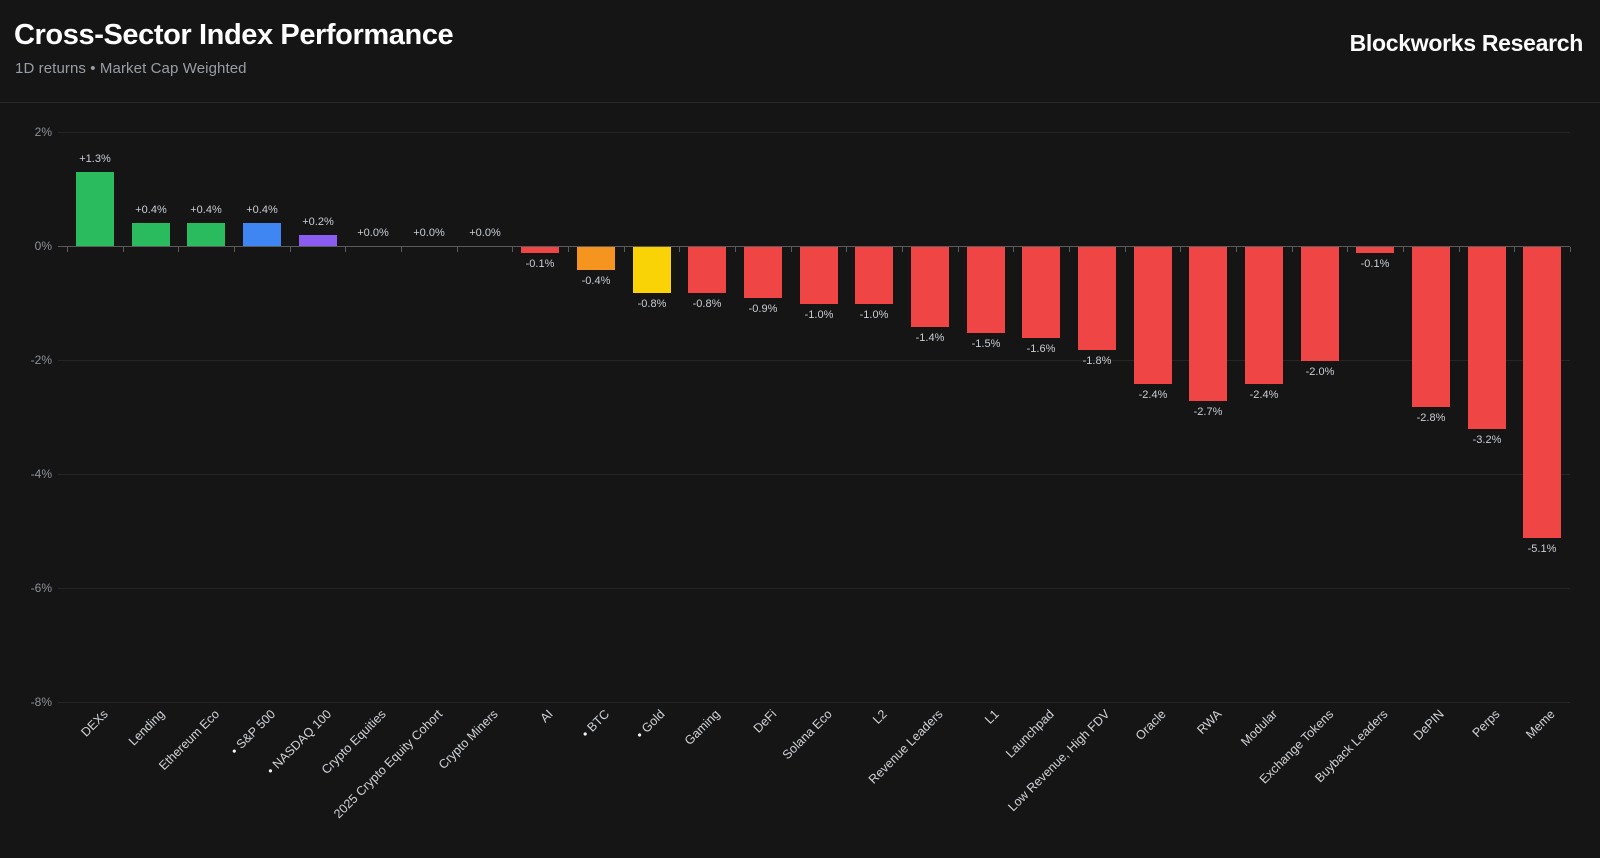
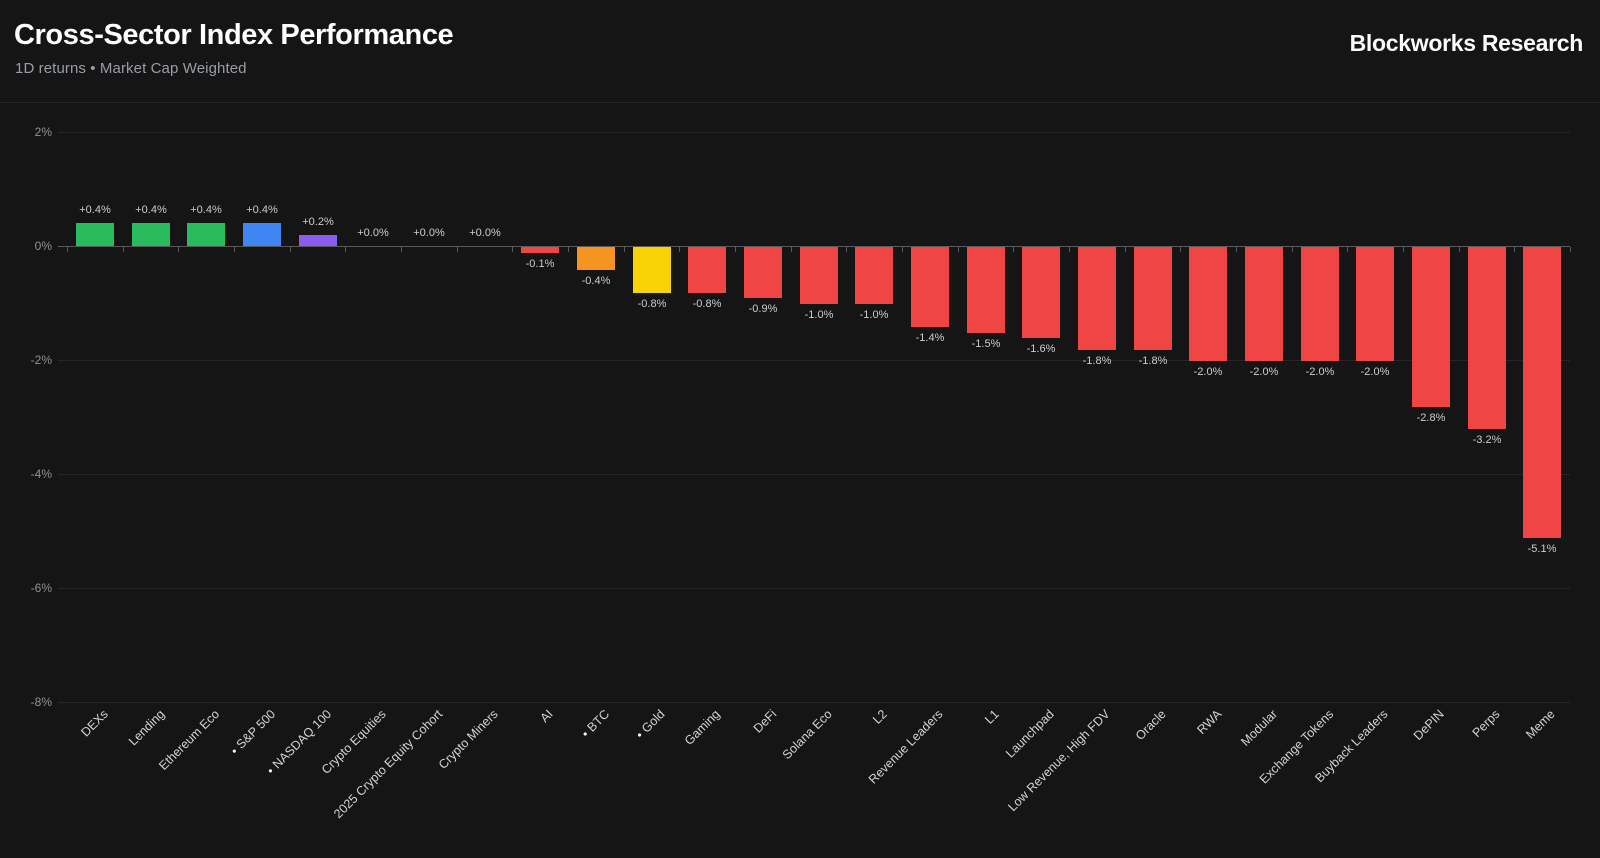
DEXs: +1.3% -> +0.4%
Oracle: -2.4% -> -1.8%
RWA: -2.7% -> -2.0%
Modular: -2.4% -> -2.0%
Buyback Leaders: -0.1% -> -2.0%
